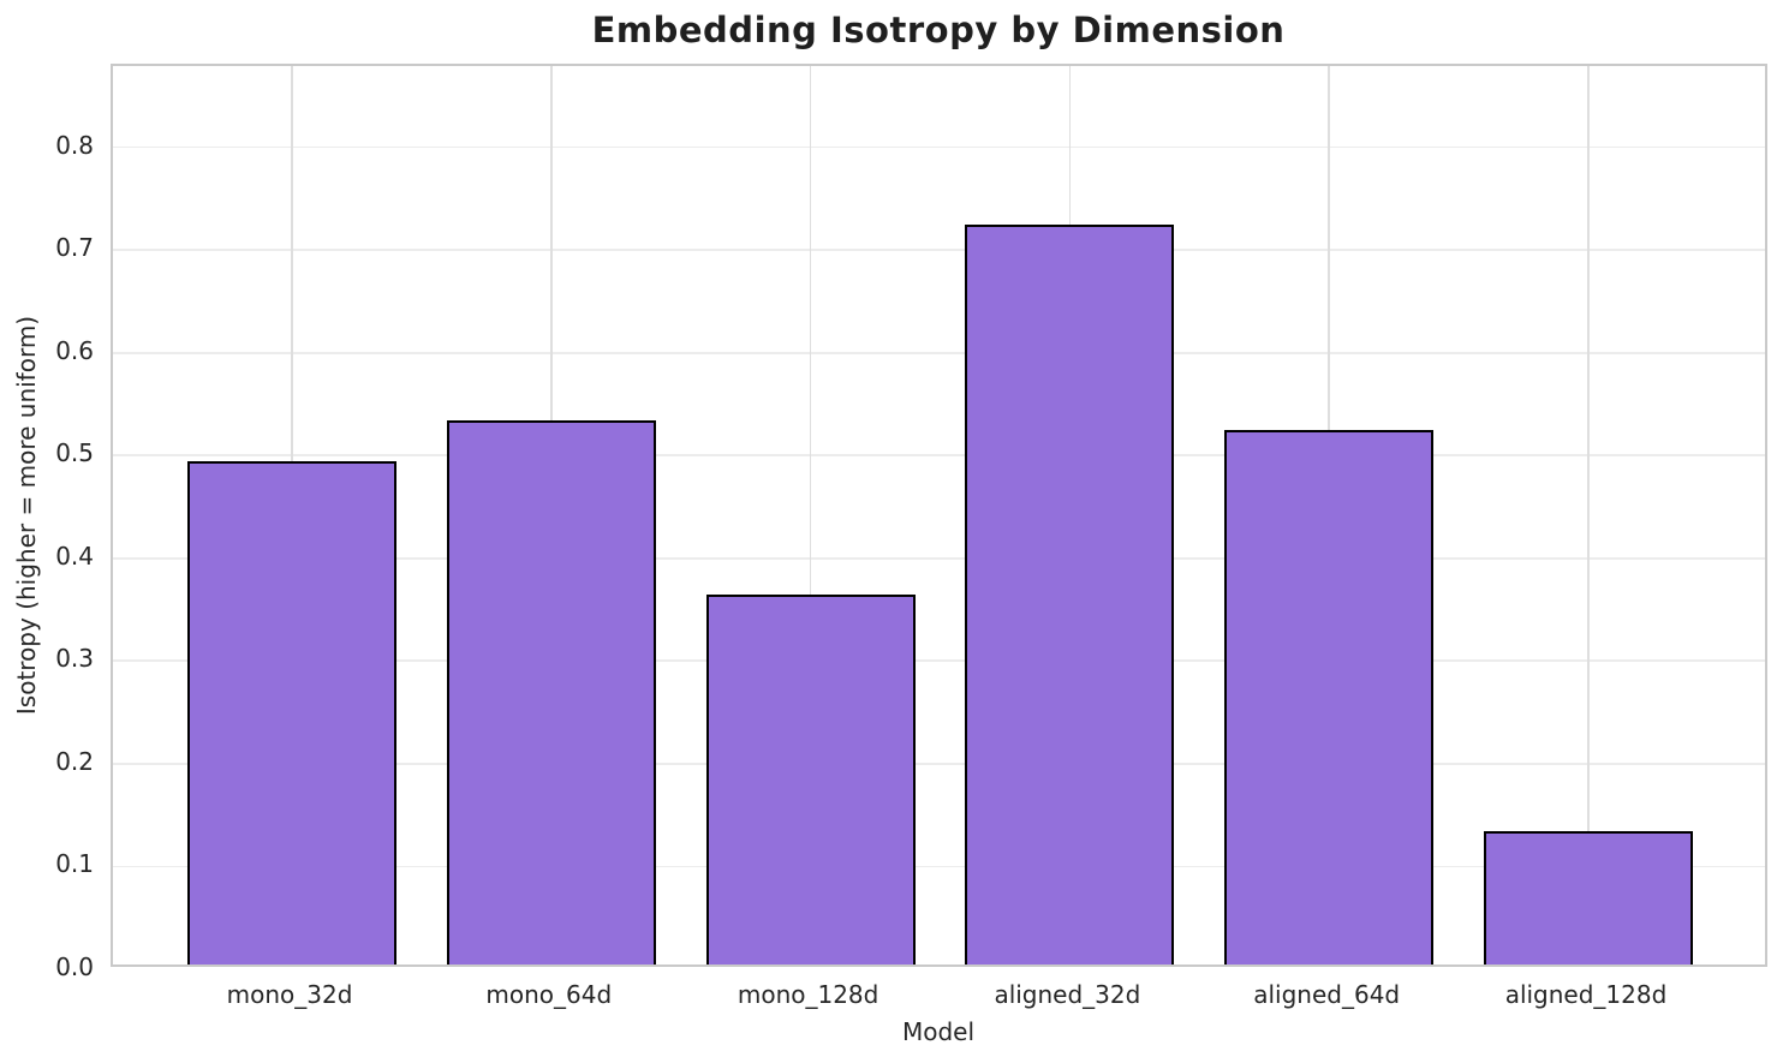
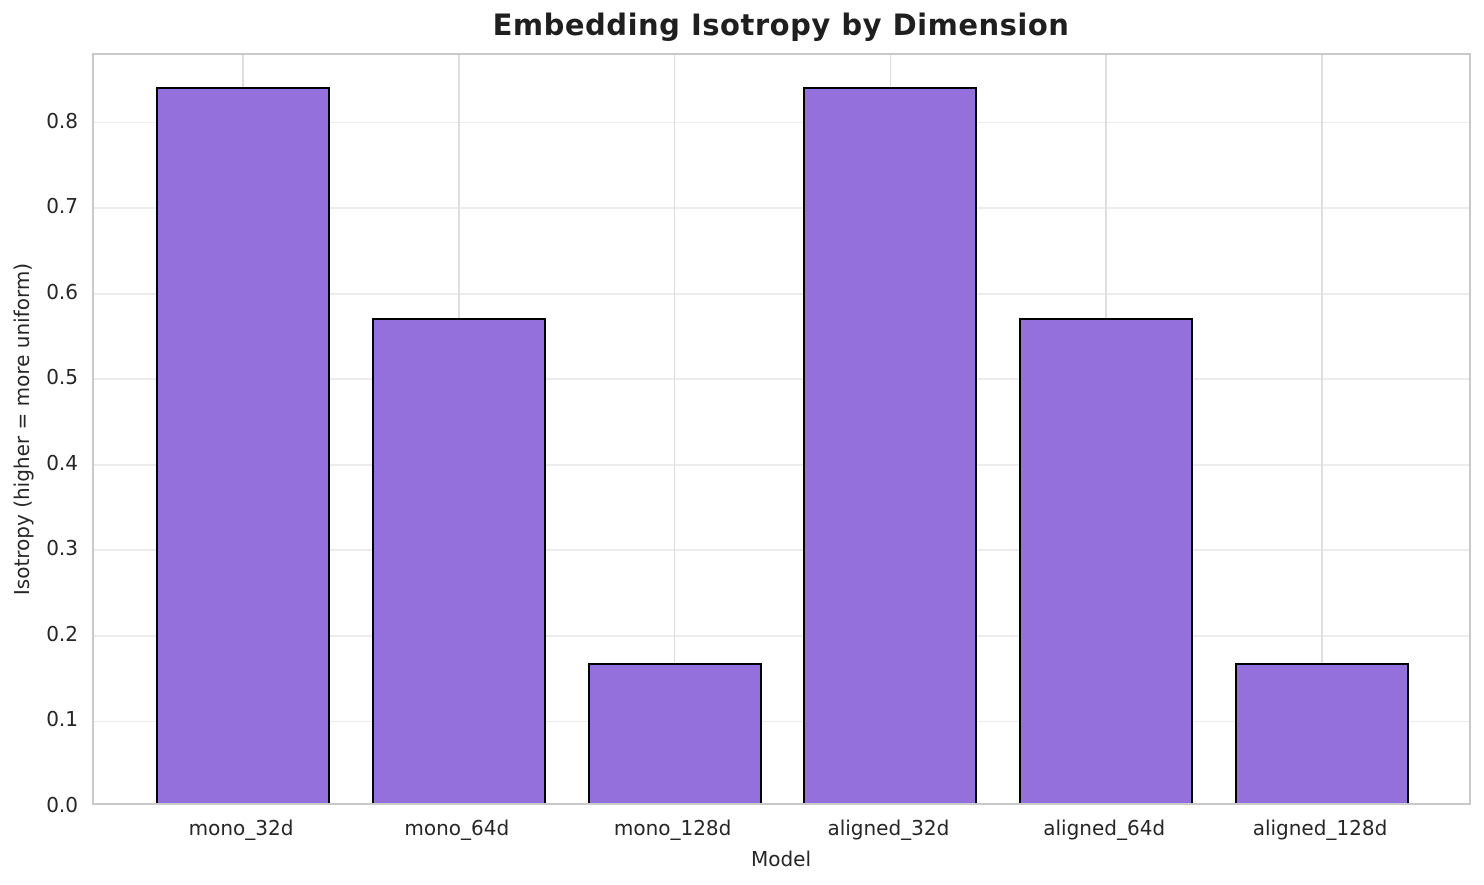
mono_32d: 0.49 -> 0.84
mono_64d: 0.53 -> 0.57
mono_128d: 0.36 -> 0.16
aligned_32d: 0.72 -> 0.84
aligned_64d: 0.52 -> 0.57
aligned_128d: 0.13 -> 0.16
